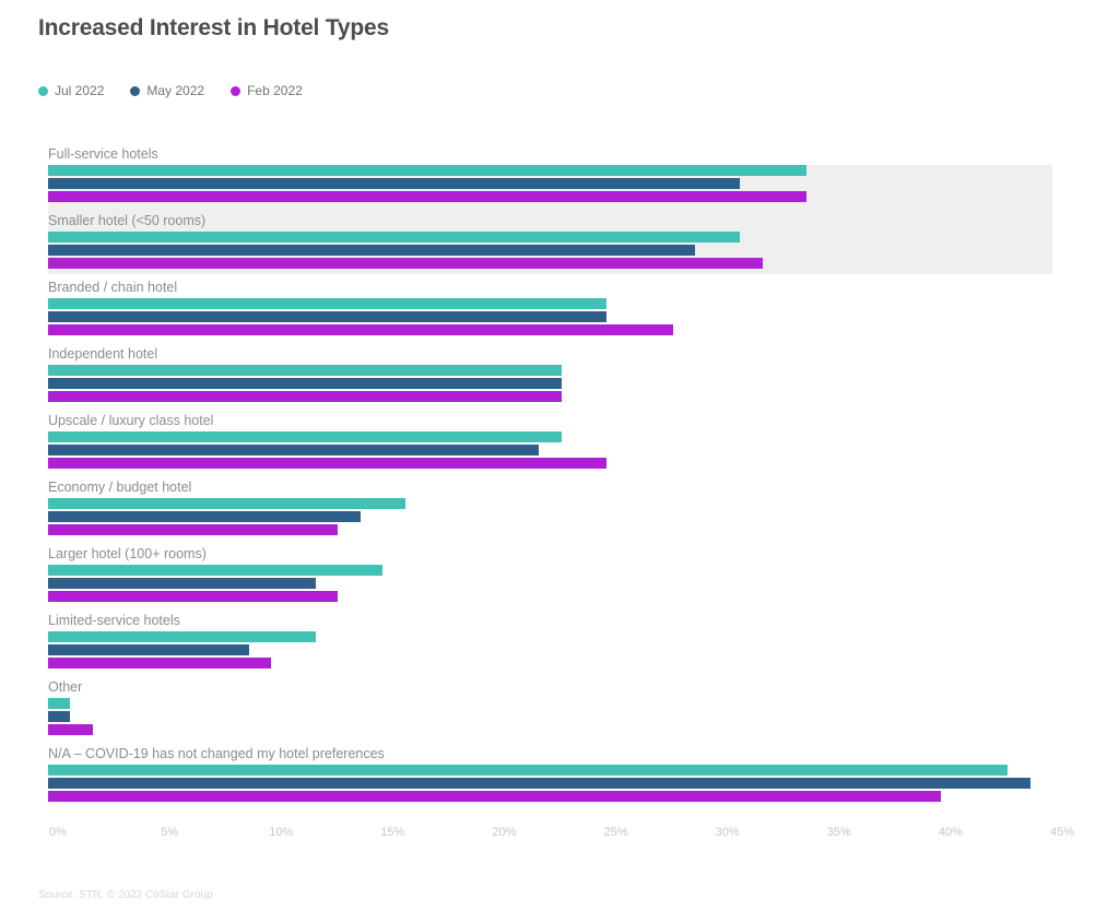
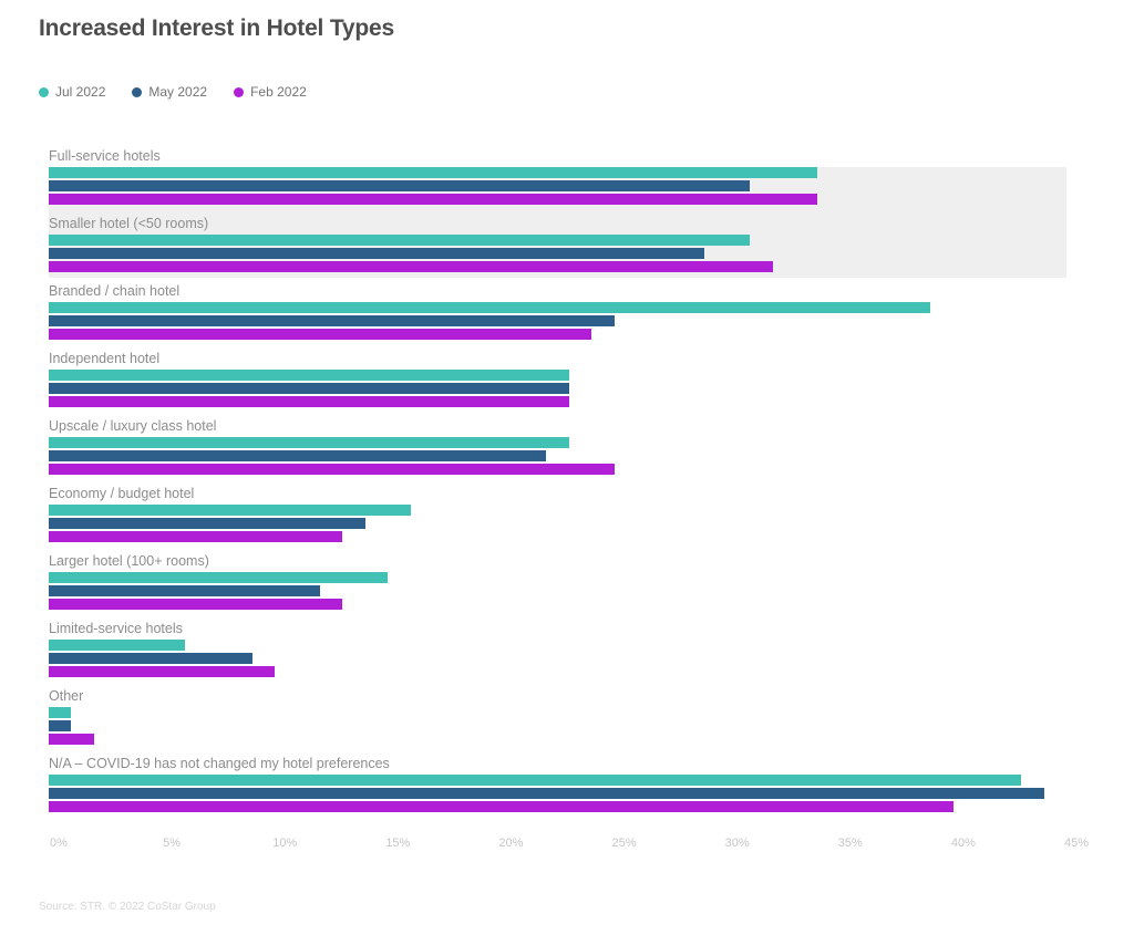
Jul 2022/Branded / chain hotel: 25% -> 39%
Feb 2022/Branded / chain hotel: 28% -> 24%
Jul 2022/Limited-service hotels: 12% -> 6%
